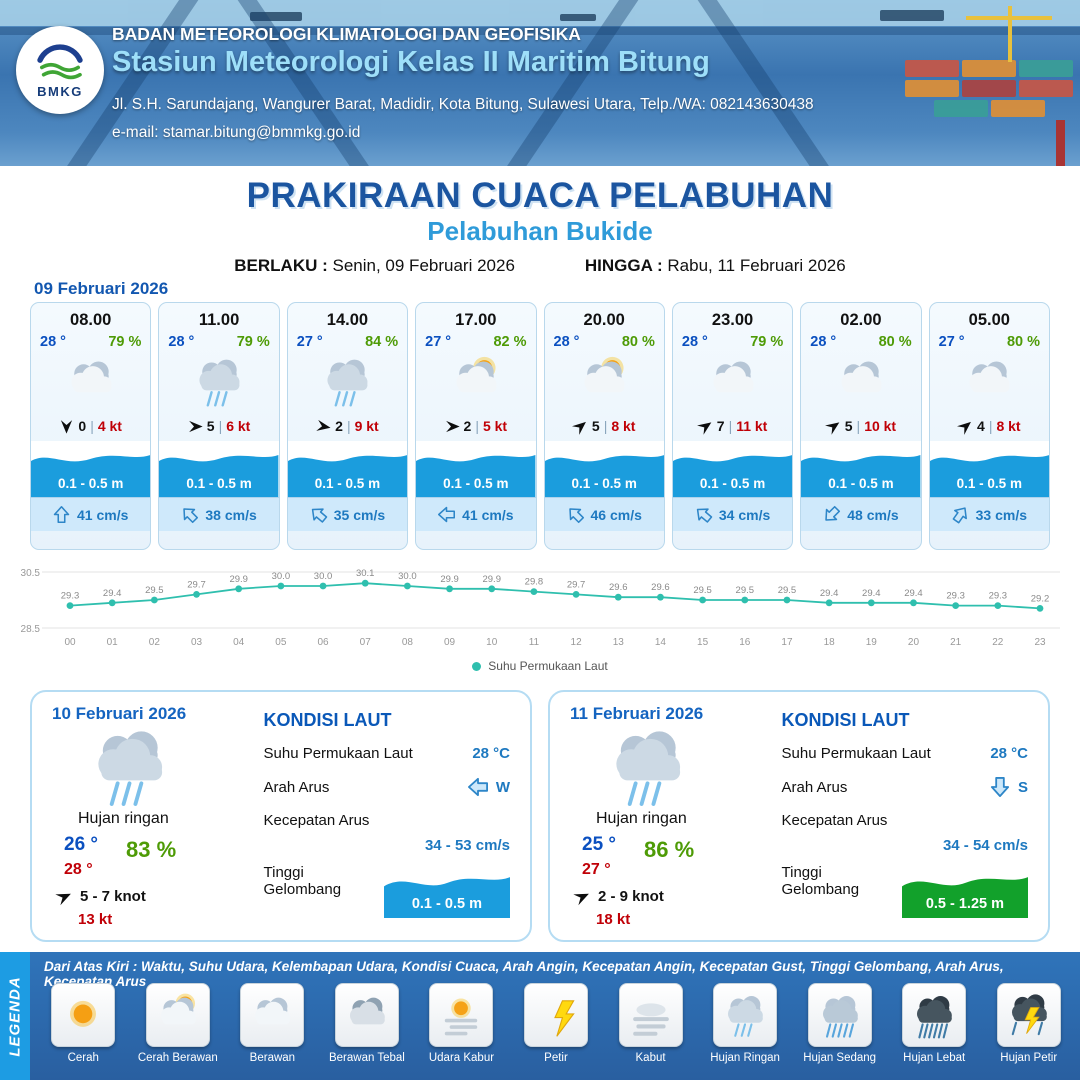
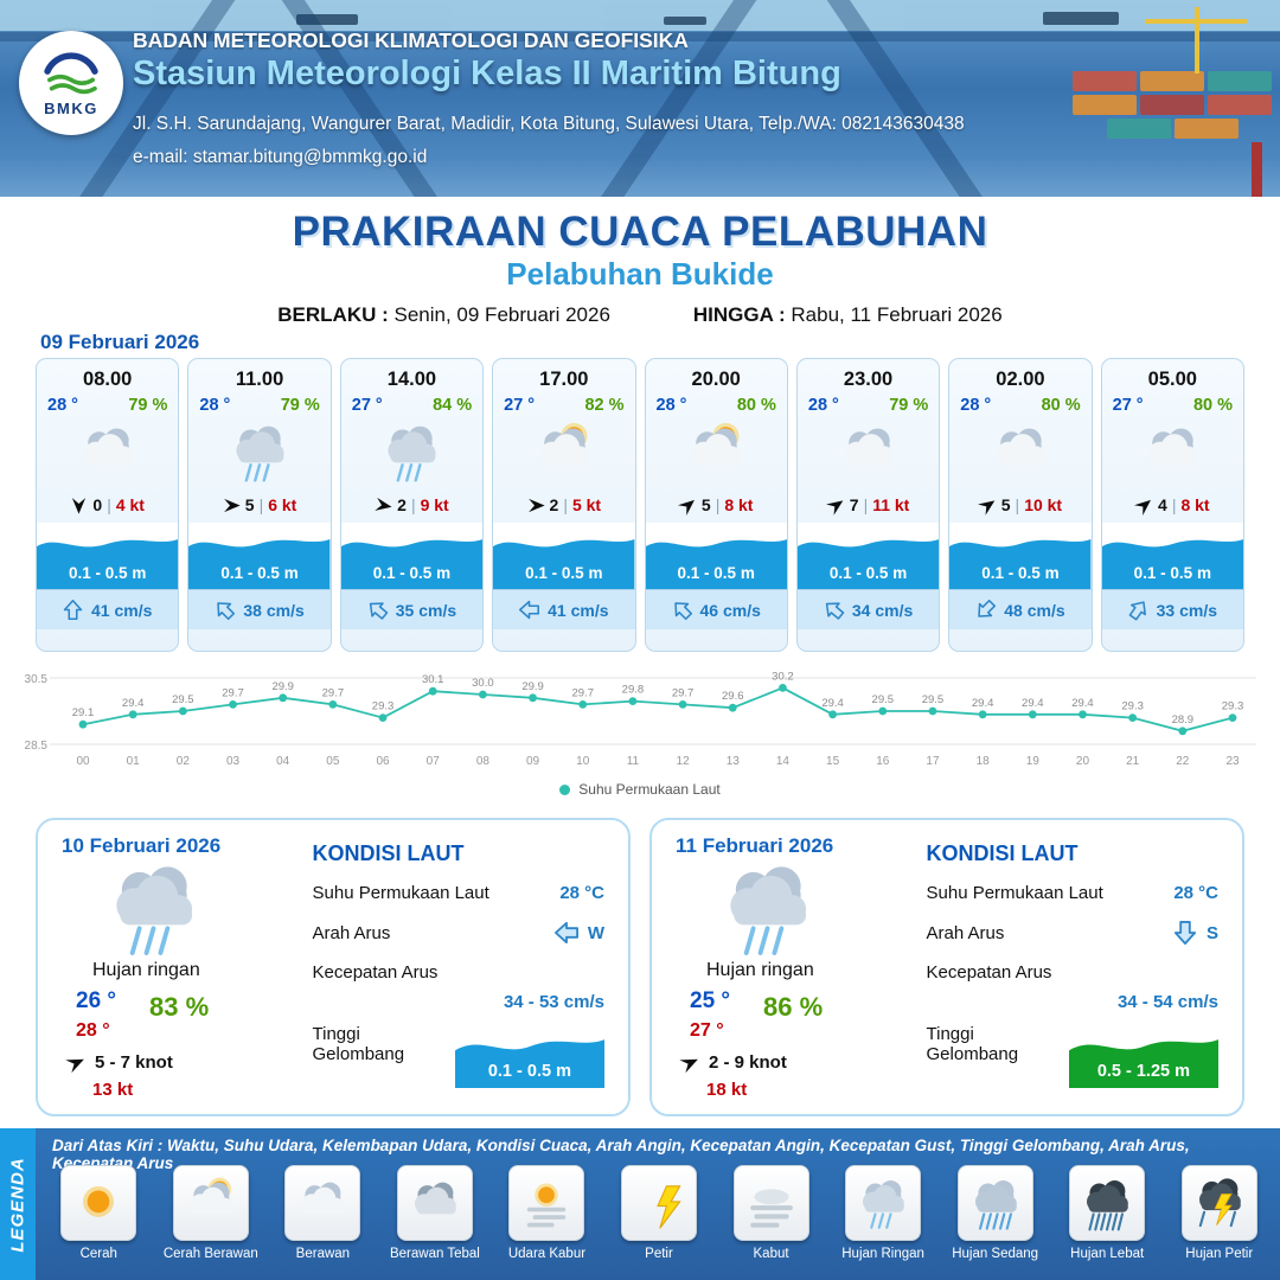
00: 29.3 -> 29.1
05: 30.0 -> 29.7
06: 30.0 -> 29.3
10: 29.9 -> 29.7
14: 29.6 -> 30.2
15: 29.5 -> 29.4
22: 29.3 -> 28.9
23: 29.2 -> 29.3
